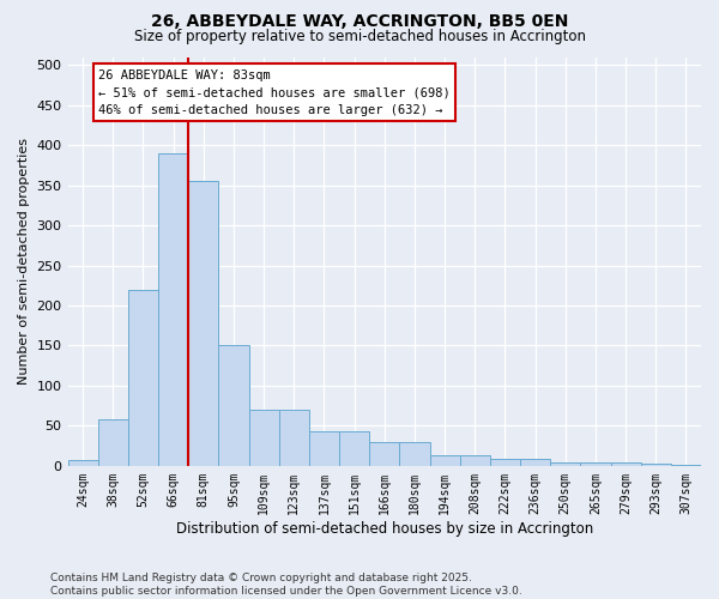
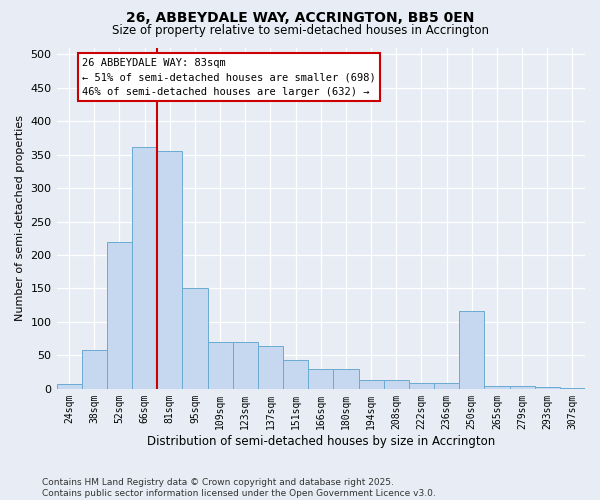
66sqm: 390 -> 362
137sqm: 43 -> 64
250sqm: 4 -> 116
